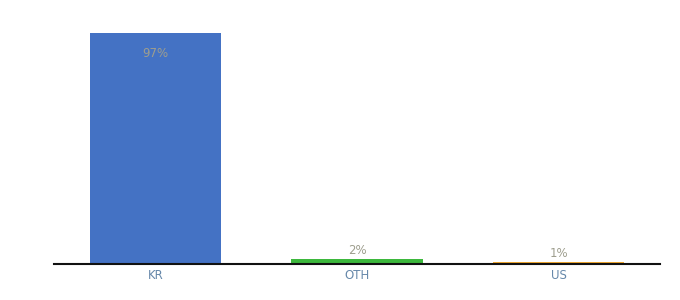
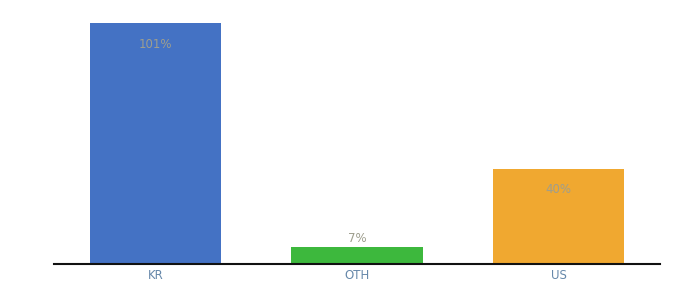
KR: 97% -> 101%
OTH: 2% -> 7%
US: 1% -> 40%
